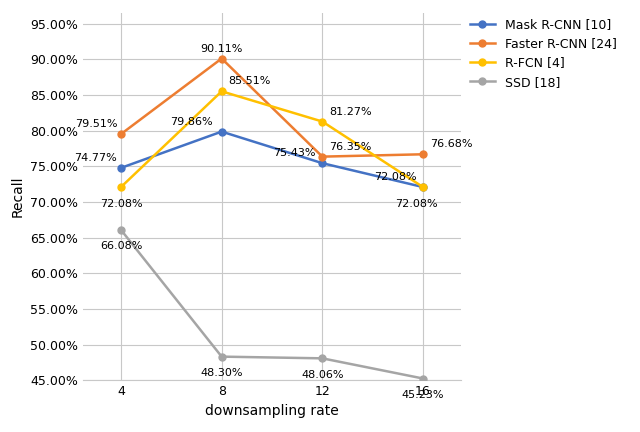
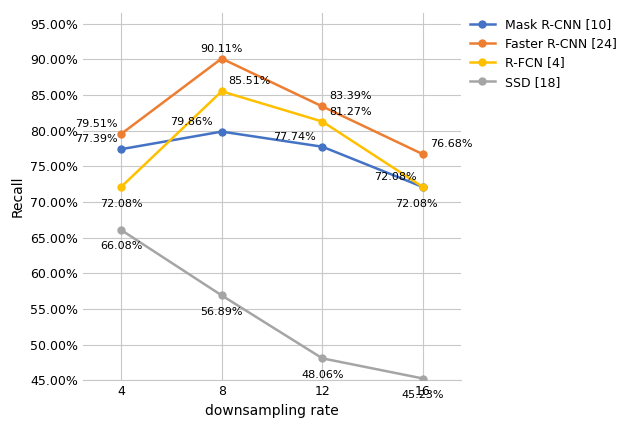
Mask R-CNN [10]/4: 74.77% -> 77.39%
SSD [18]/8: 48.30% -> 56.89%
Mask R-CNN [10]/12: 75.43% -> 77.74%
Faster R-CNN [24]/12: 76.35% -> 83.39%
